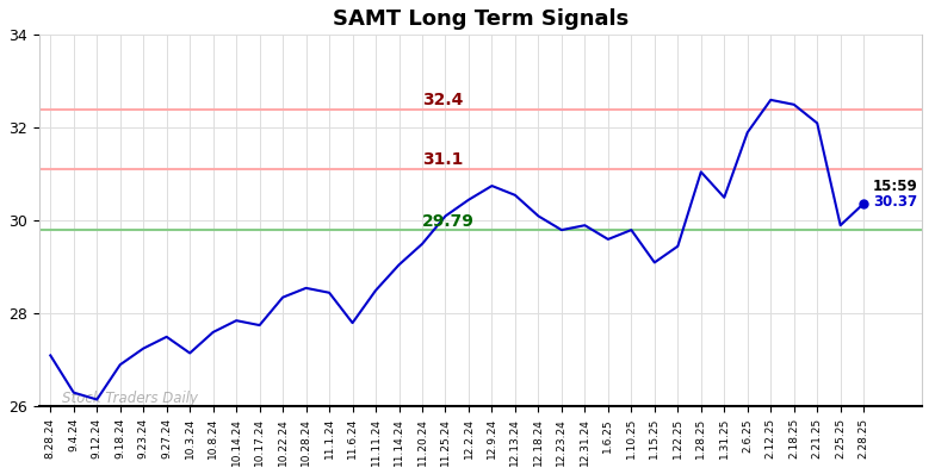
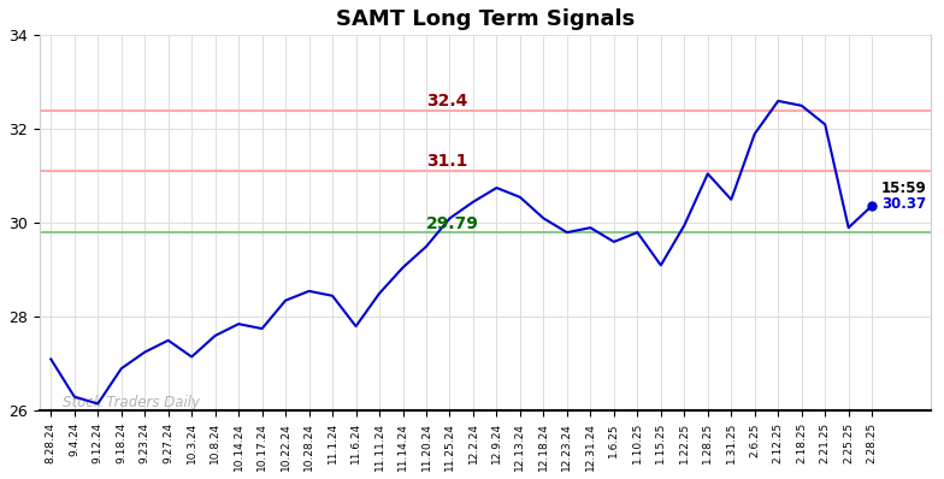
1.22.25: 29.45 -> 29.95
